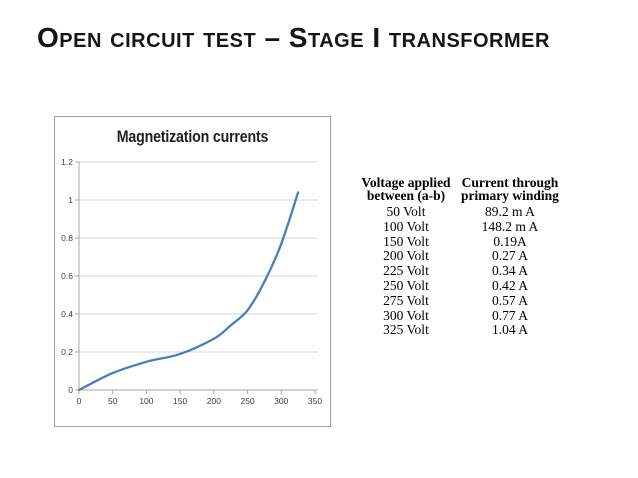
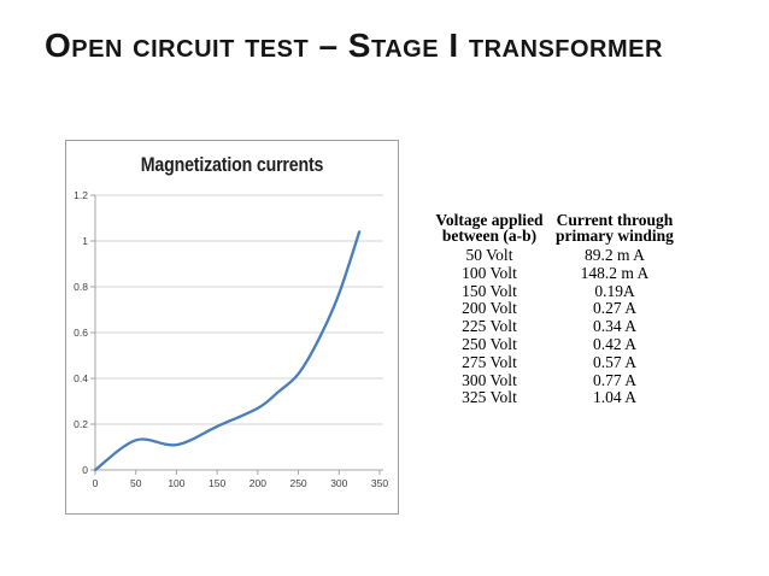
50: 0.09 -> 0.13
100: 0.15 -> 0.11
